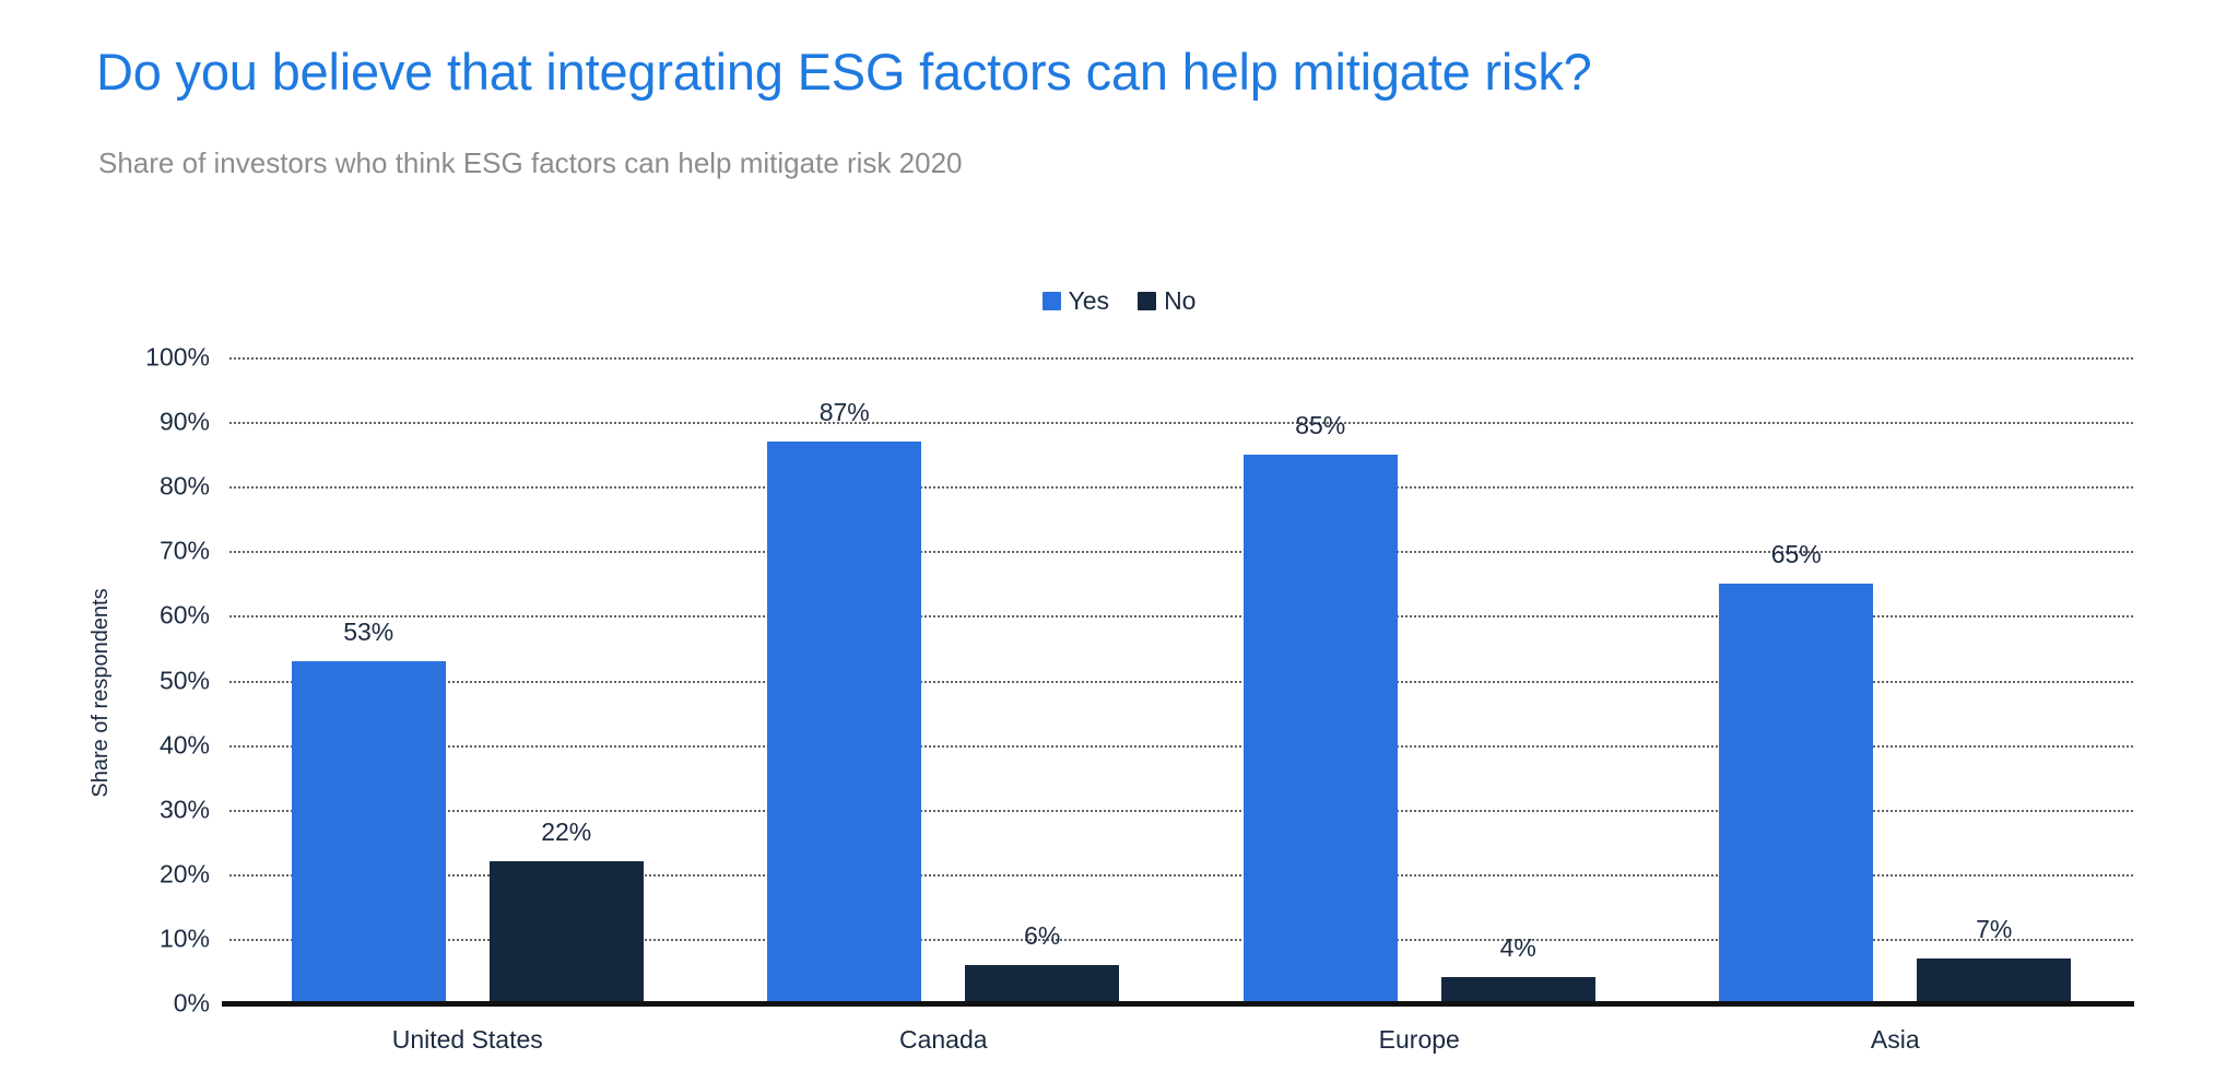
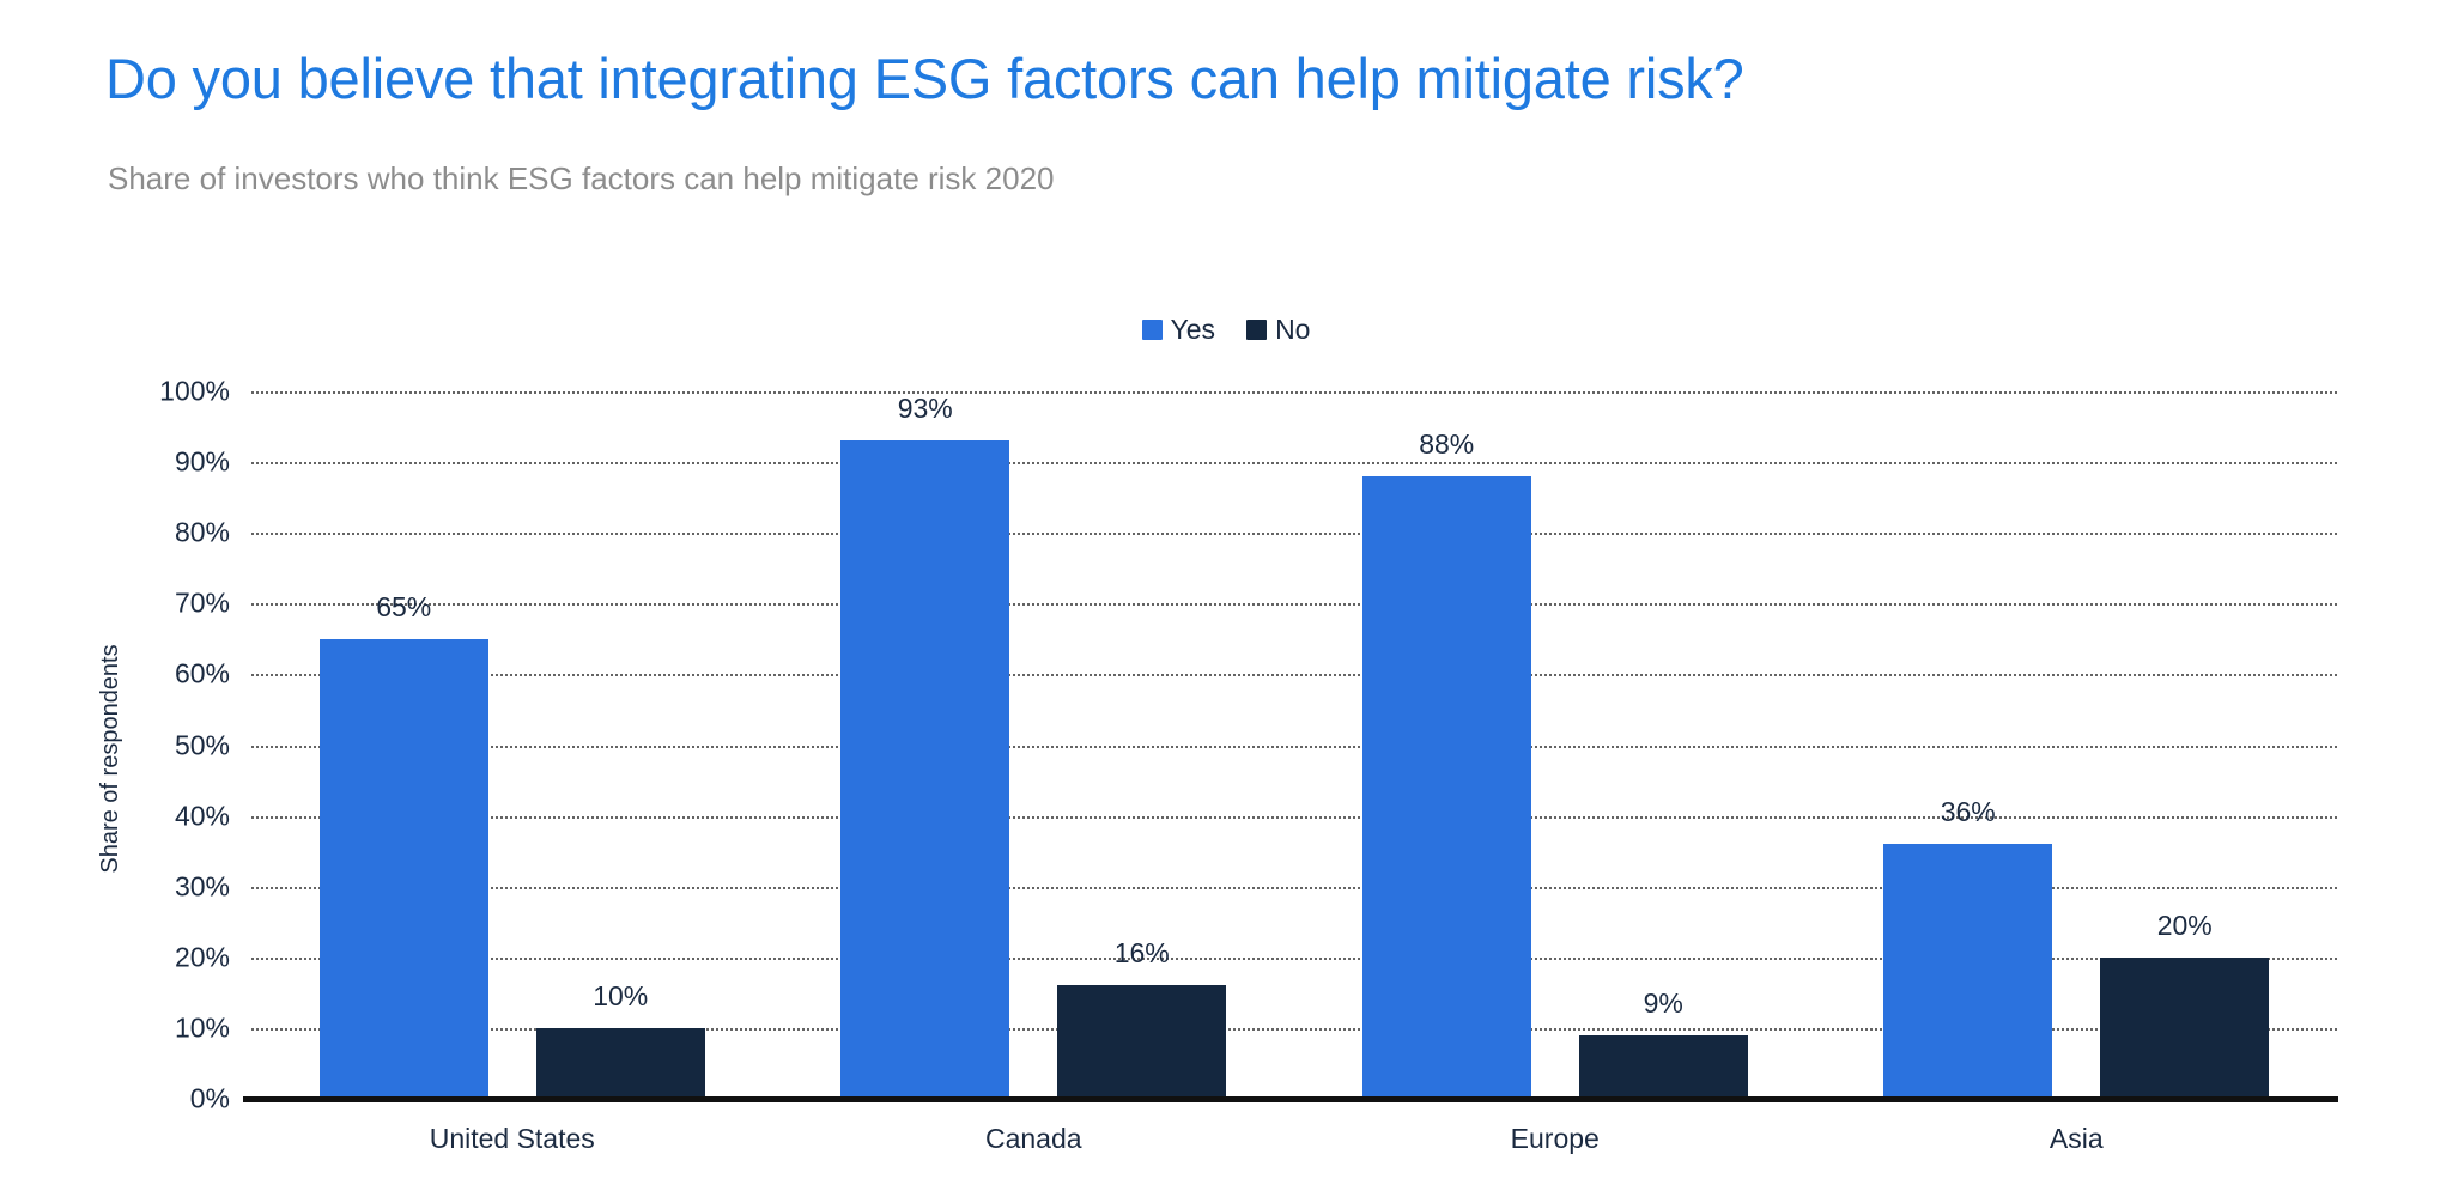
Yes/United States: 53% -> 65%
No/United States: 22% -> 10%
Yes/Canada: 87% -> 93%
No/Canada: 6% -> 16%
Yes/Europe: 85% -> 88%
No/Europe: 4% -> 9%
Yes/Asia: 65% -> 36%
No/Asia: 7% -> 20%
